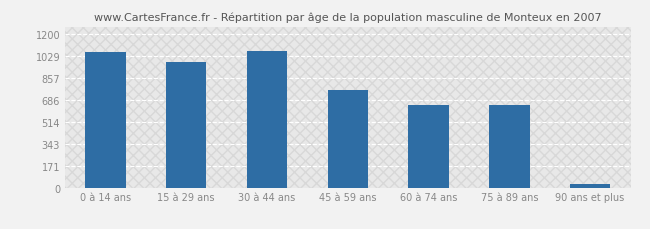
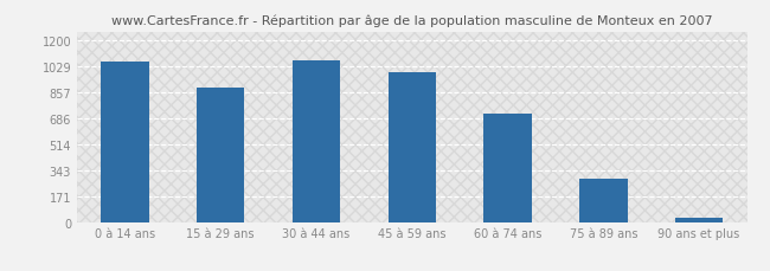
15 à 29 ans: 980 -> 890
45 à 59 ans: 760 -> 990
60 à 74 ans: 650 -> 720
75 à 89 ans: 650 -> 290
